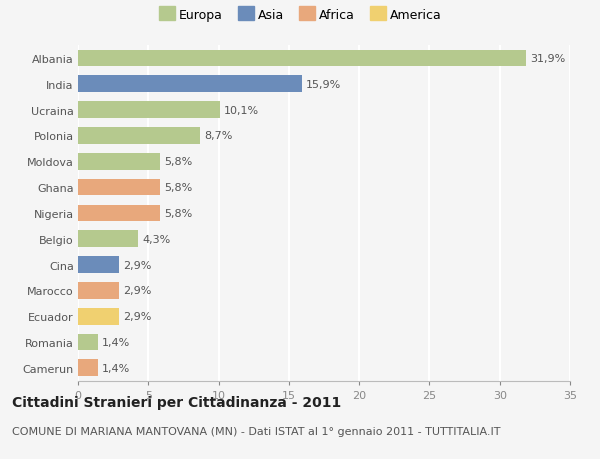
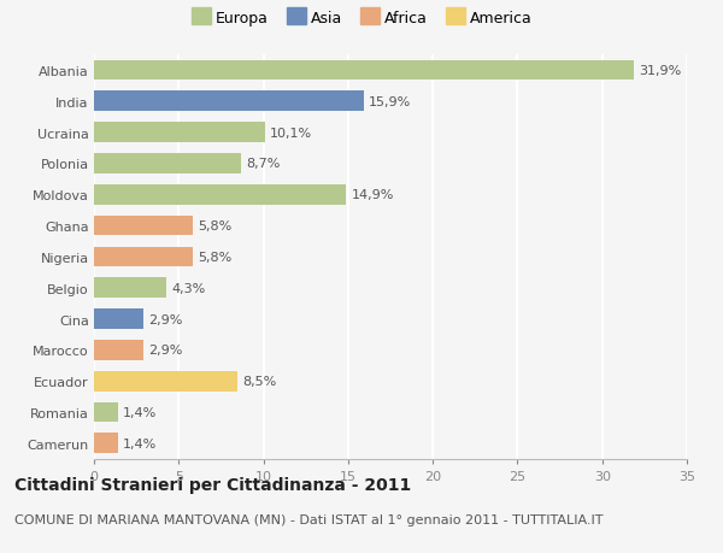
Moldova: 5,8% -> 14,9%
Ecuador: 2,9% -> 8,5%
